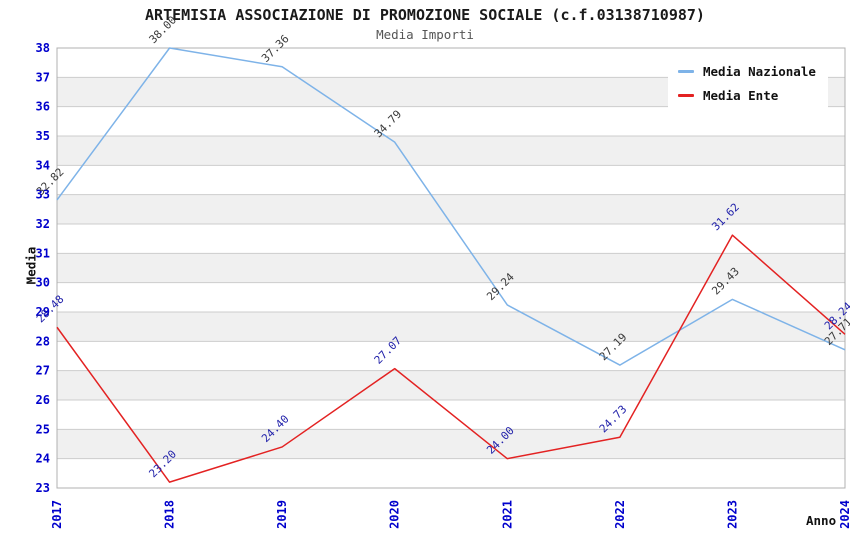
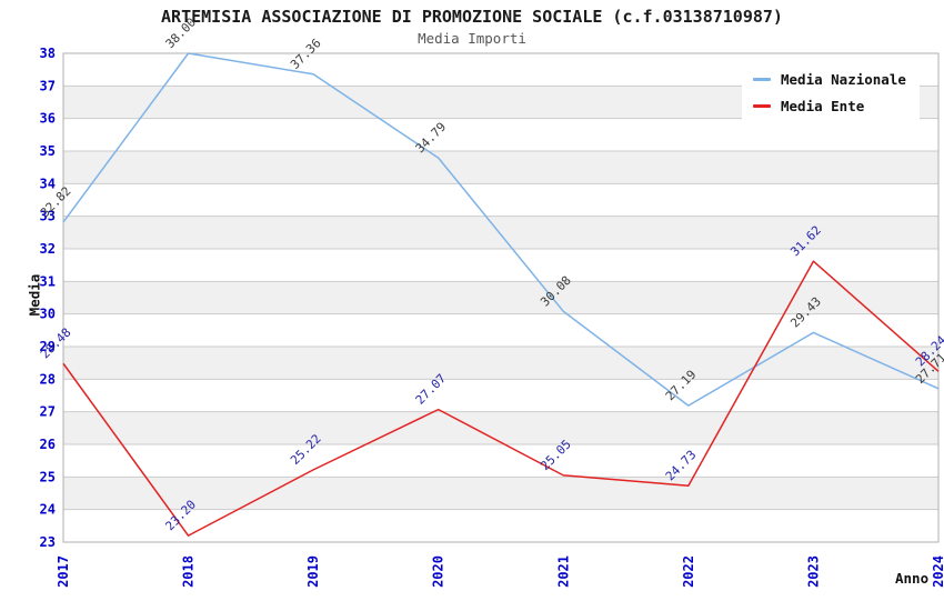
Media Ente/2019: 24.40 -> 25.22
Media Nazionale/2021: 29.24 -> 30.08
Media Ente/2021: 24.00 -> 25.05
